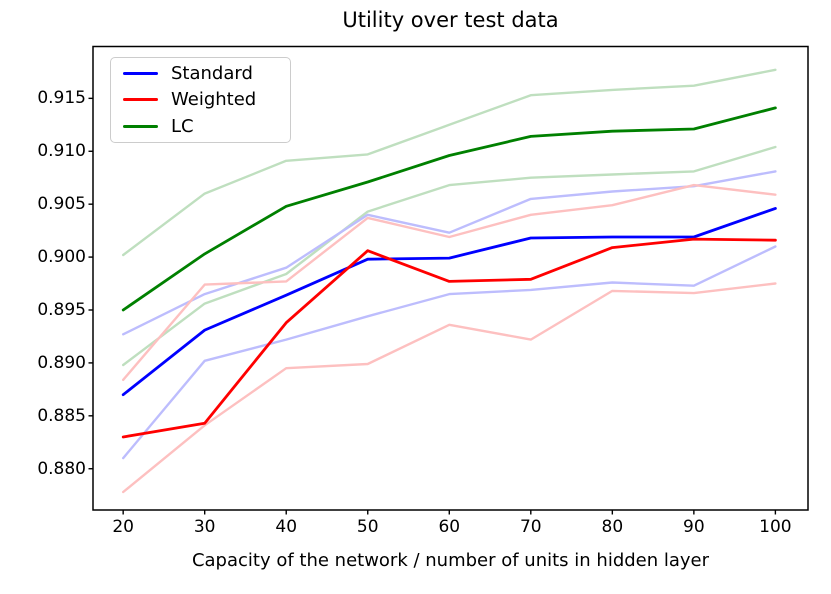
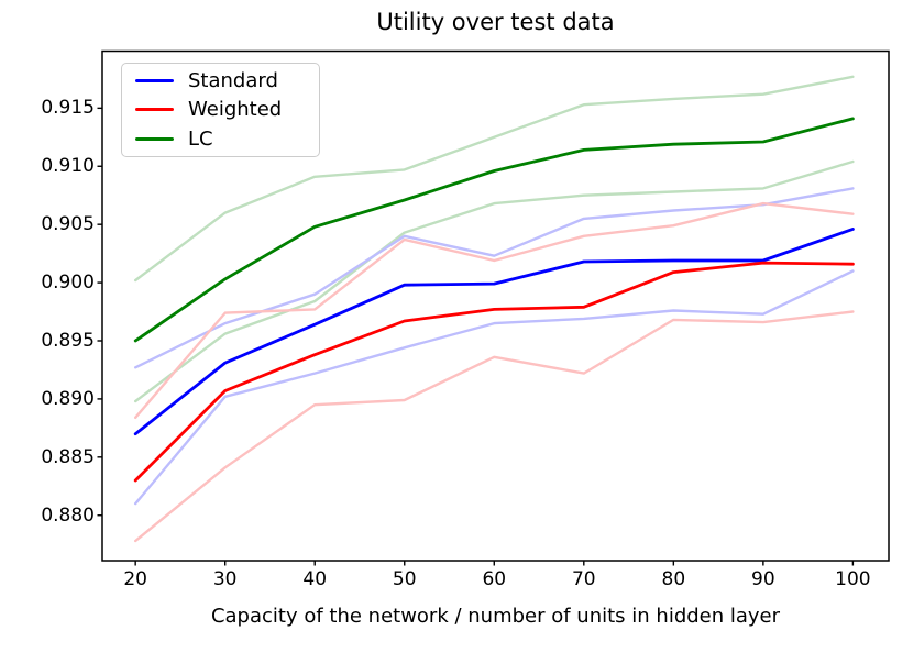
Weighted/30: 0.8843 -> 0.8907
Weighted/50: 0.9006 -> 0.8967
